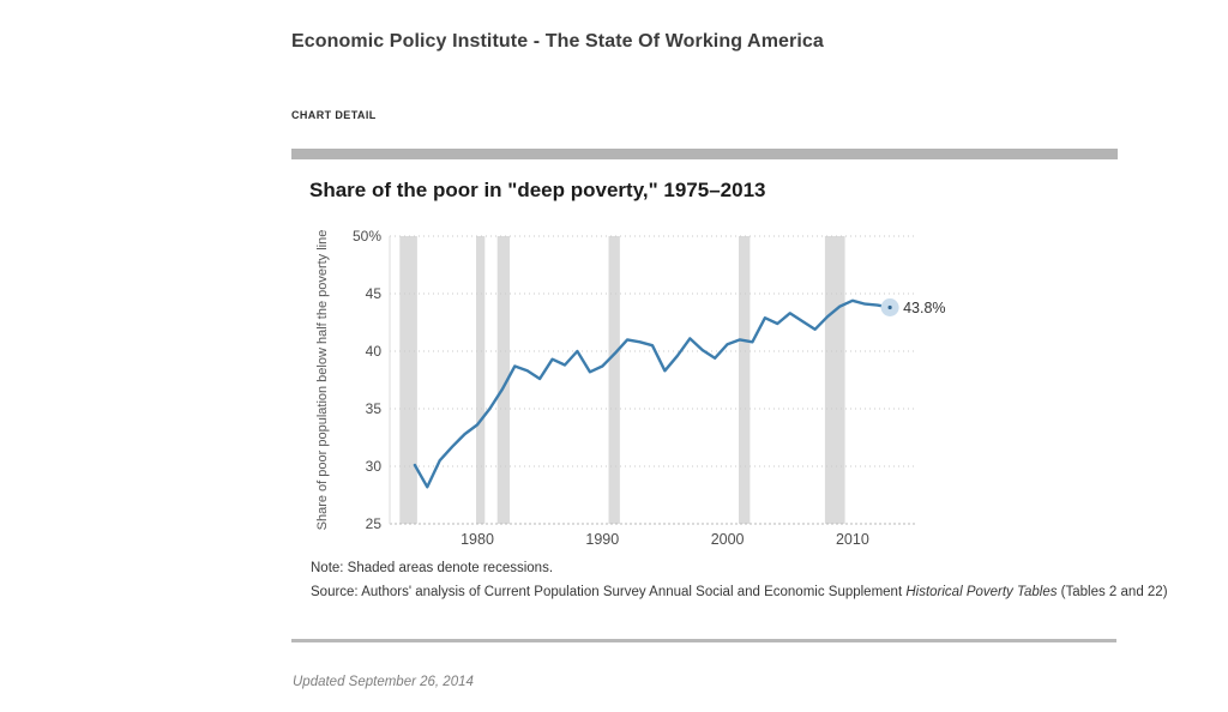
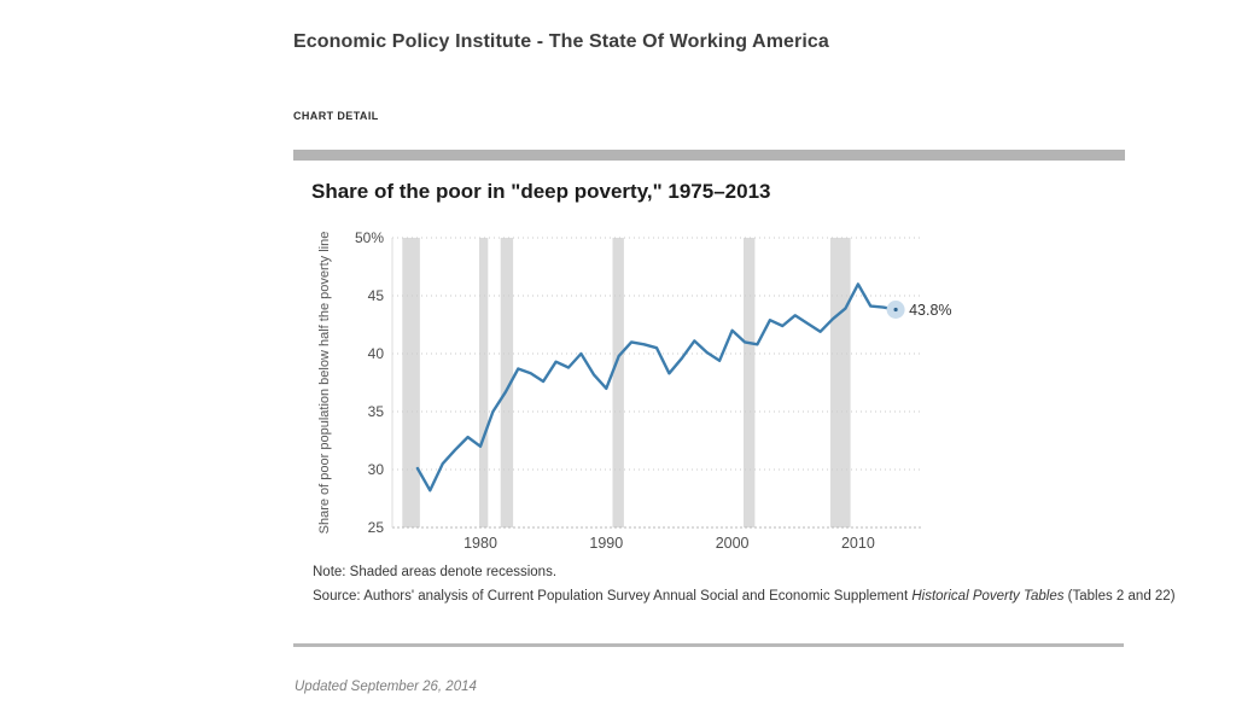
1980: 34% -> 32%
1990: 39% -> 37%
2000: 41% -> 42%
2010: 44% -> 46%
